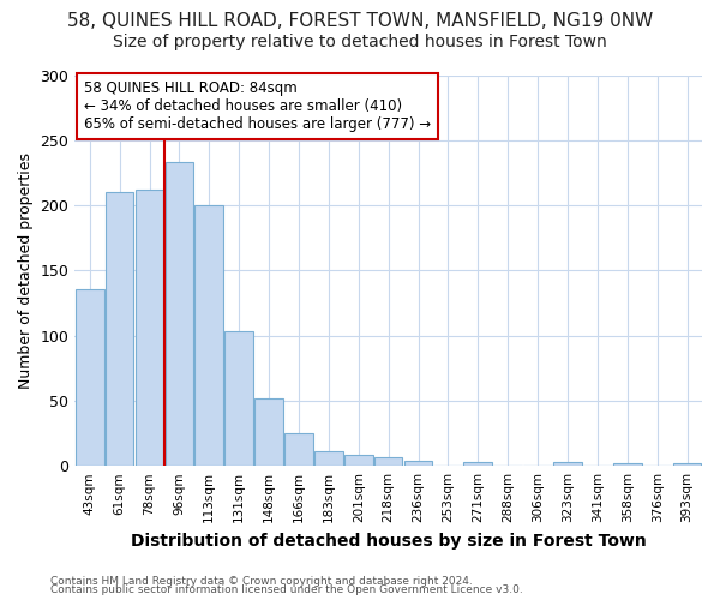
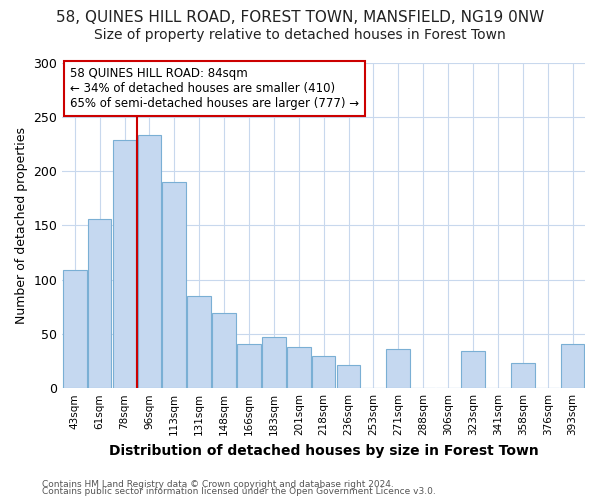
43sqm: 136 -> 109
61sqm: 210 -> 156
78sqm: 212 -> 229
113sqm: 200 -> 190
131sqm: 103 -> 85
148sqm: 52 -> 69
166sqm: 25 -> 41
183sqm: 11 -> 47
201sqm: 8 -> 38
218sqm: 7 -> 30
236sqm: 4 -> 21
271sqm: 3 -> 36
323sqm: 3 -> 34
358sqm: 2 -> 23
393sqm: 2 -> 41
